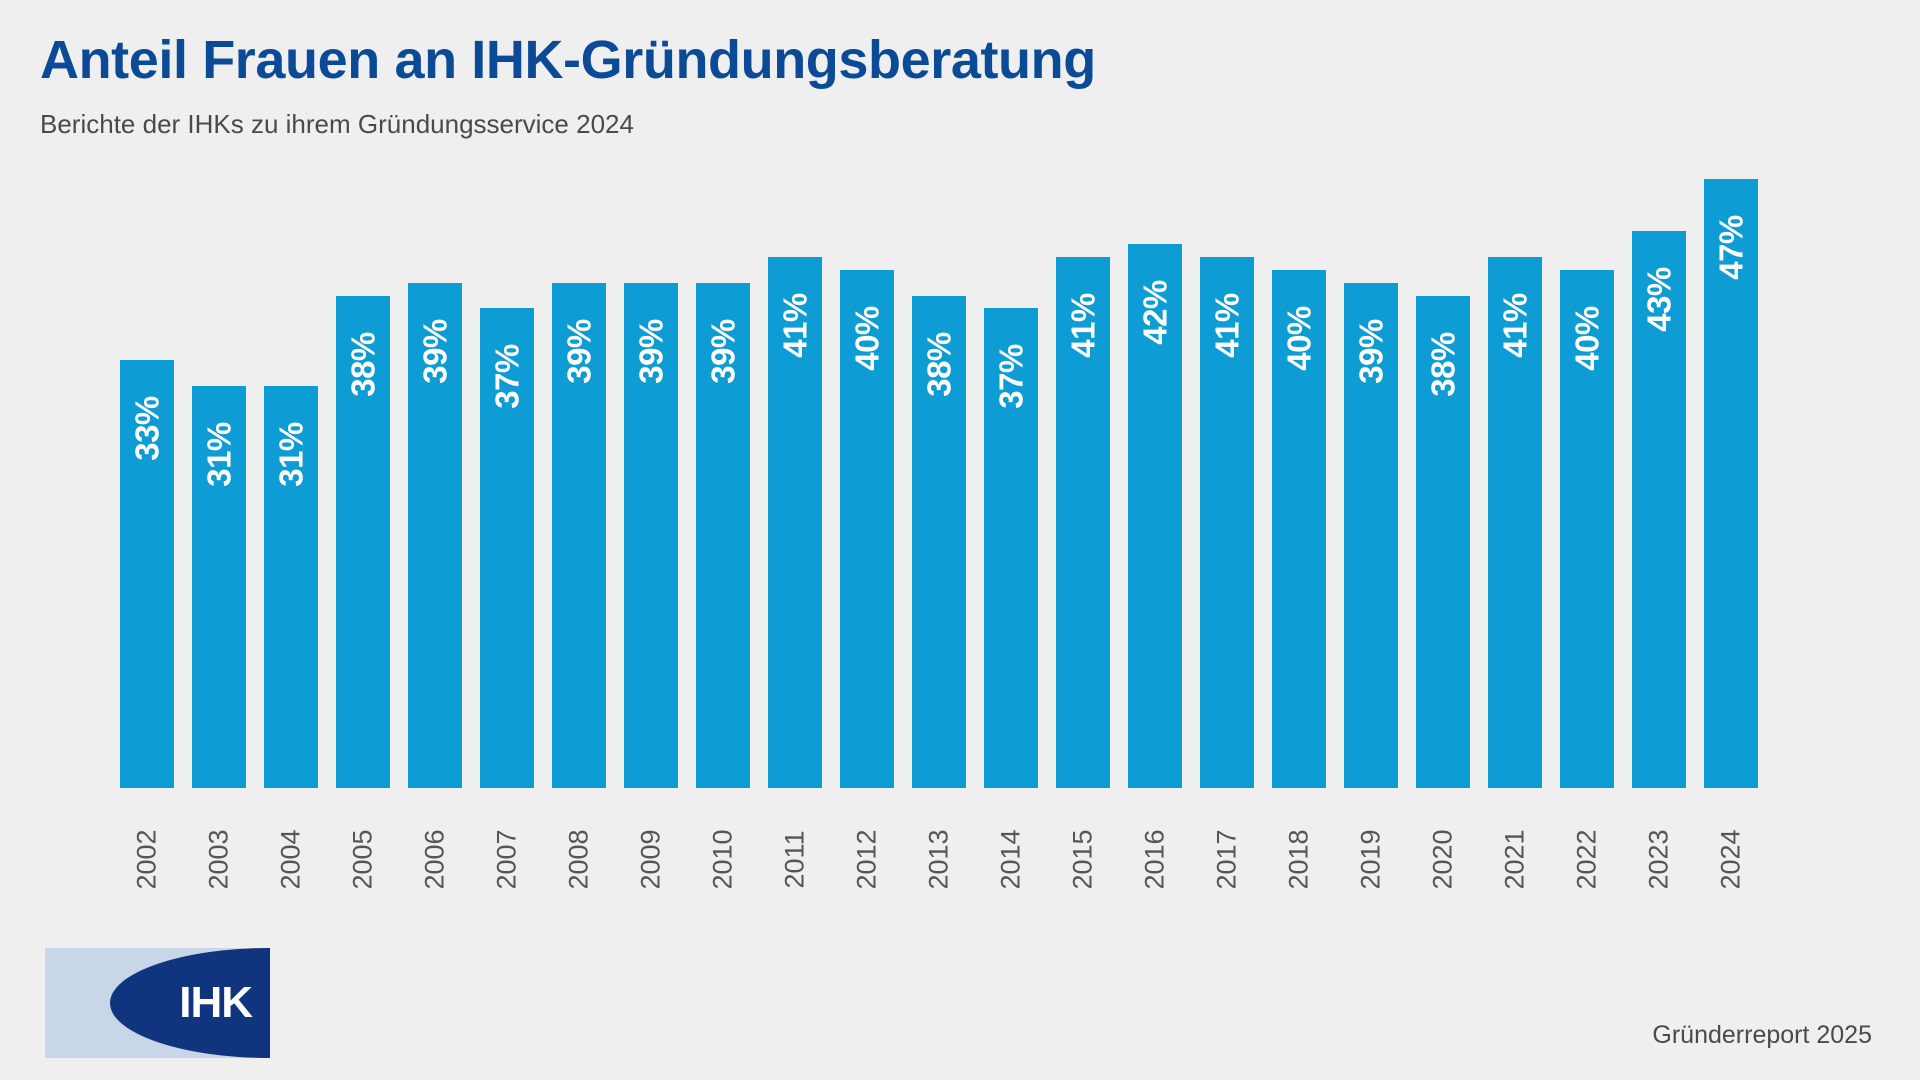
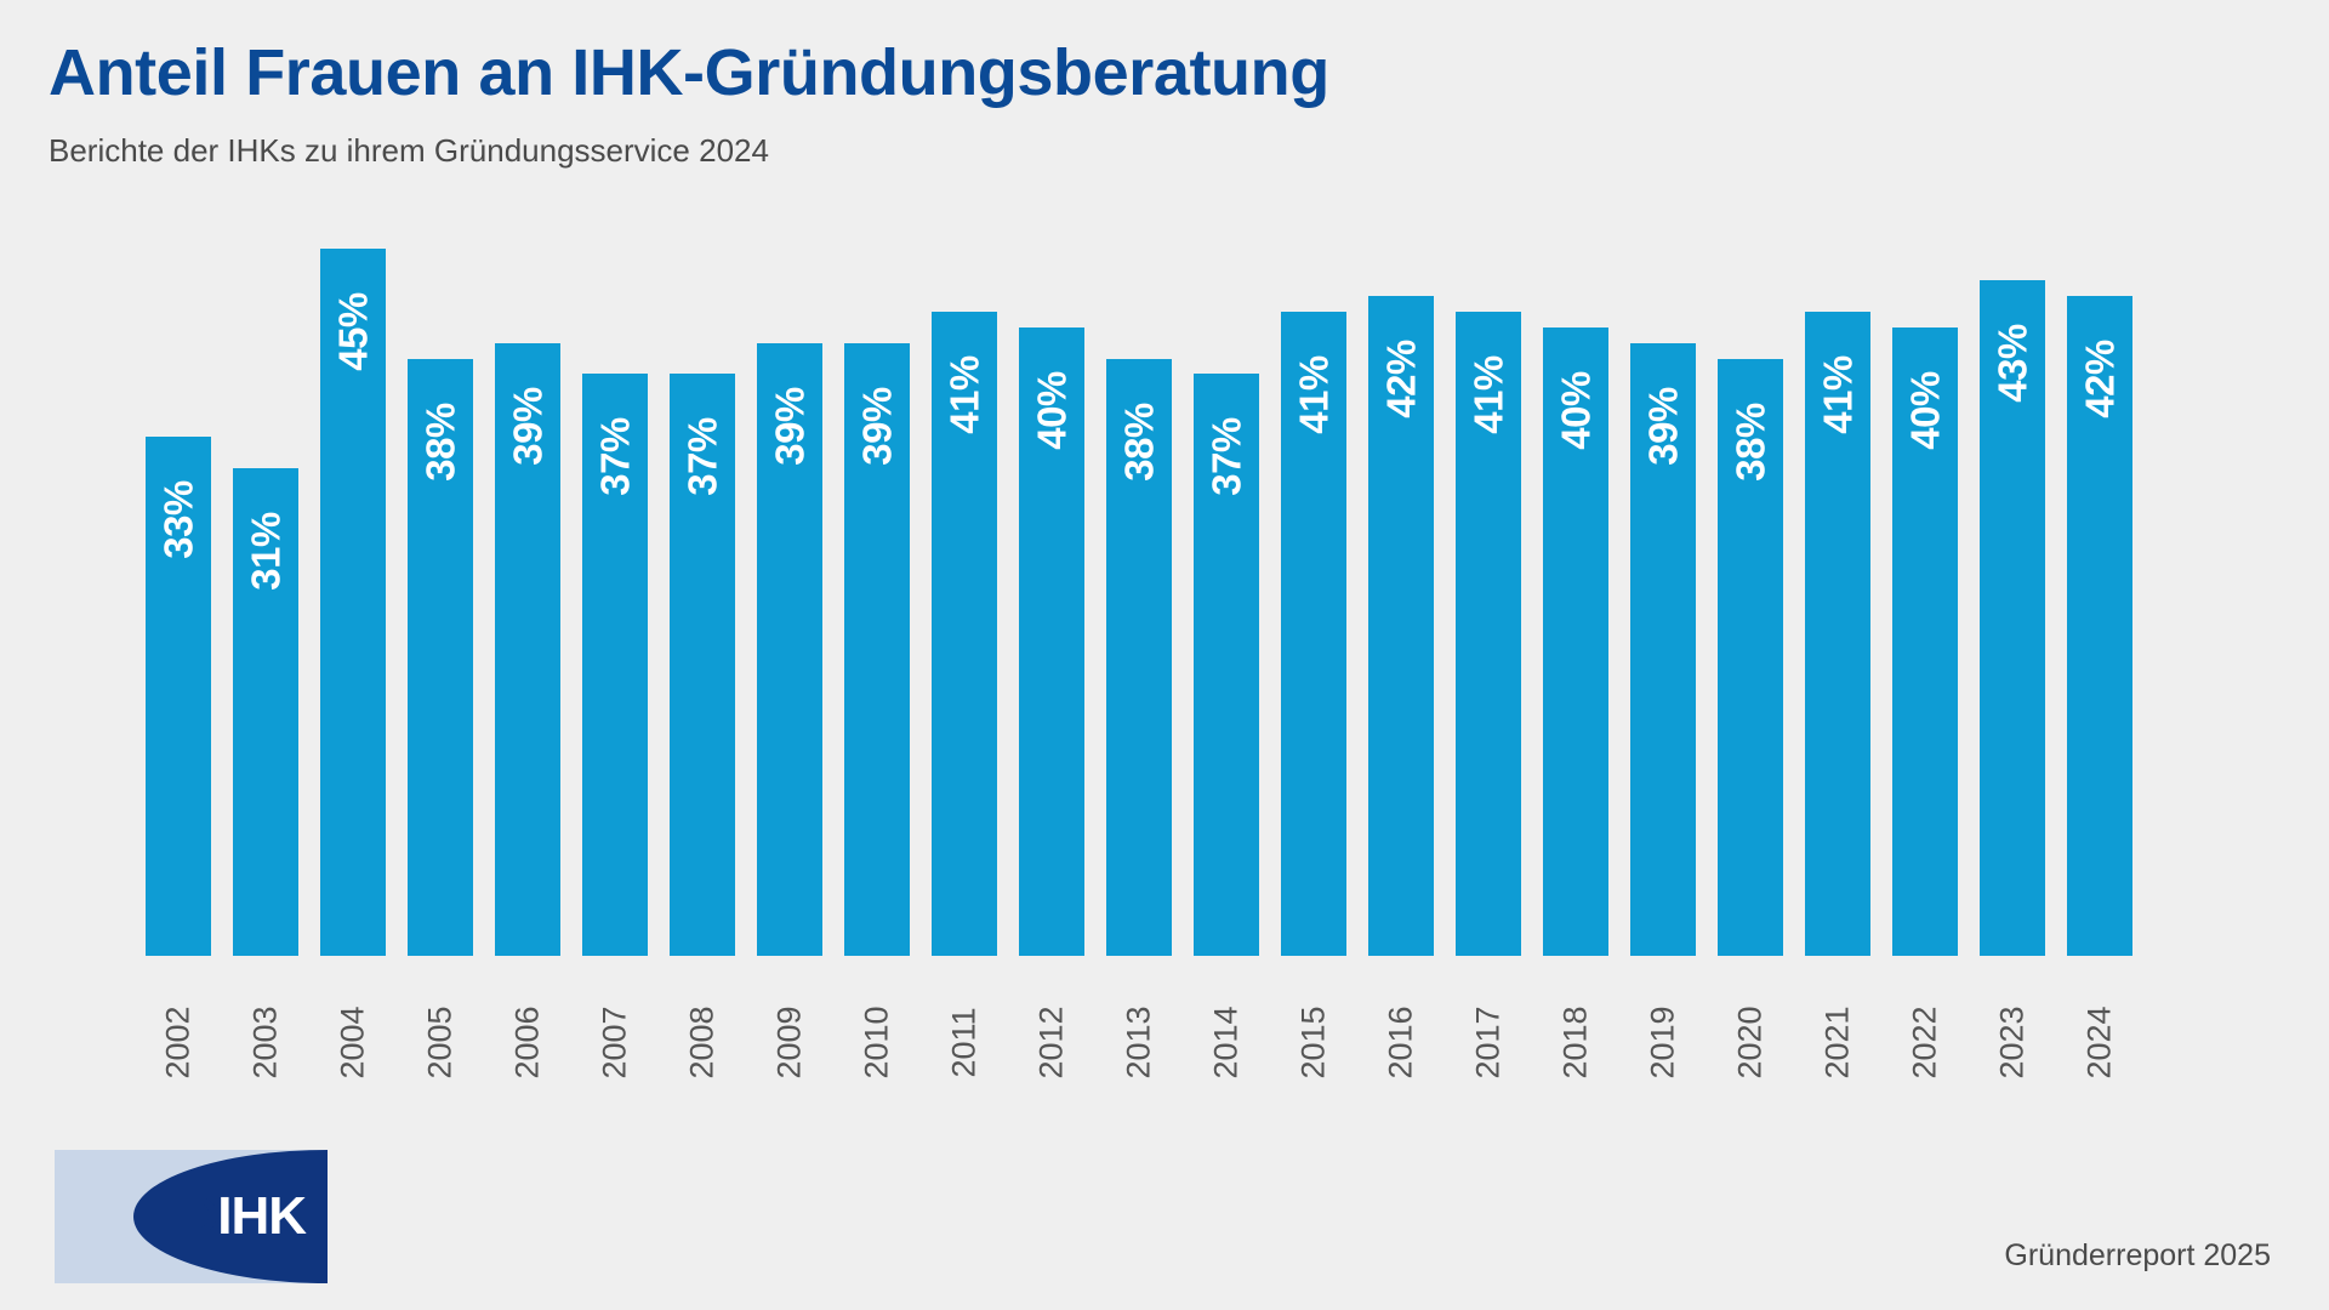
2004: 31% -> 45%
2008: 39% -> 37%
2024: 47% -> 42%
